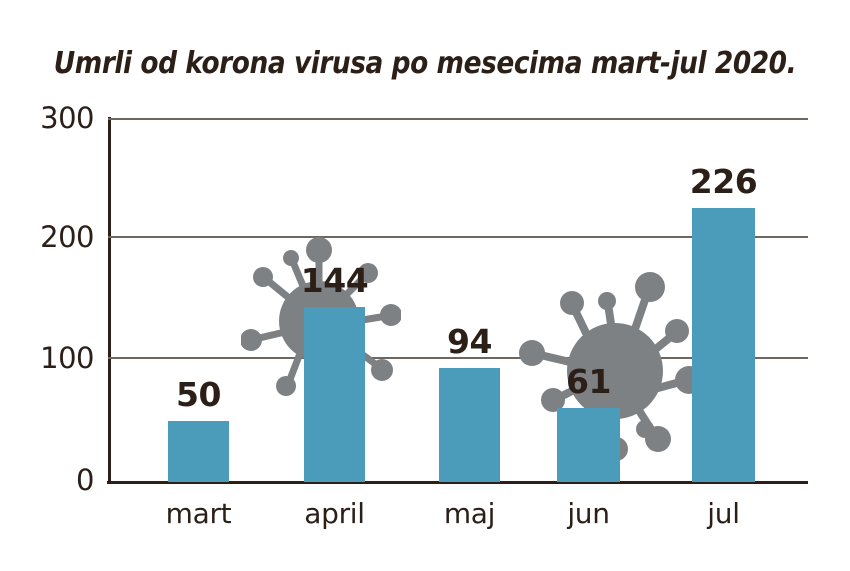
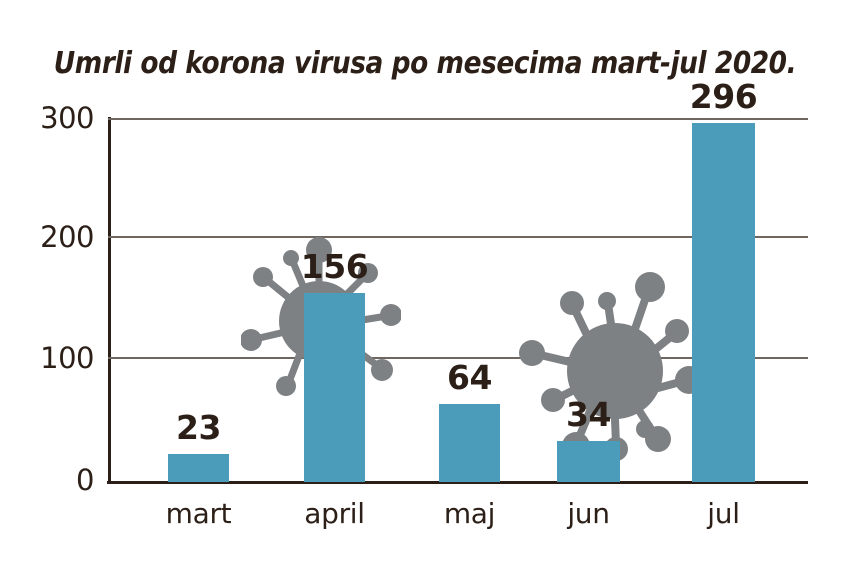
mart: 50 -> 23
april: 144 -> 156
maj: 94 -> 64
jun: 61 -> 34
jul: 226 -> 296
